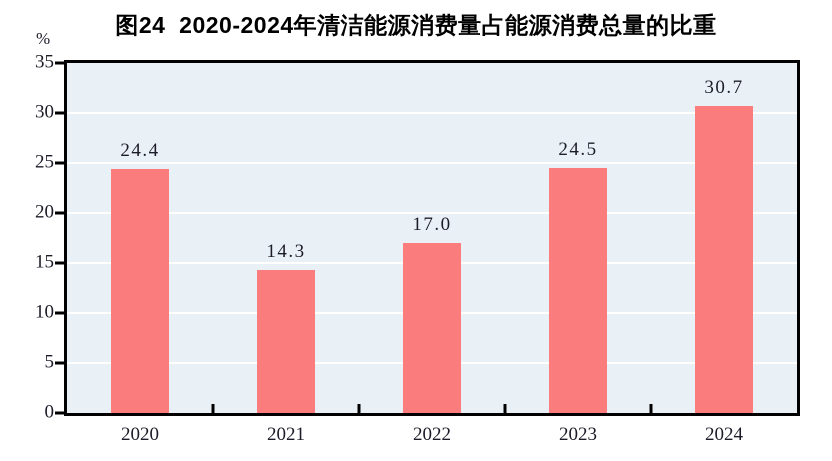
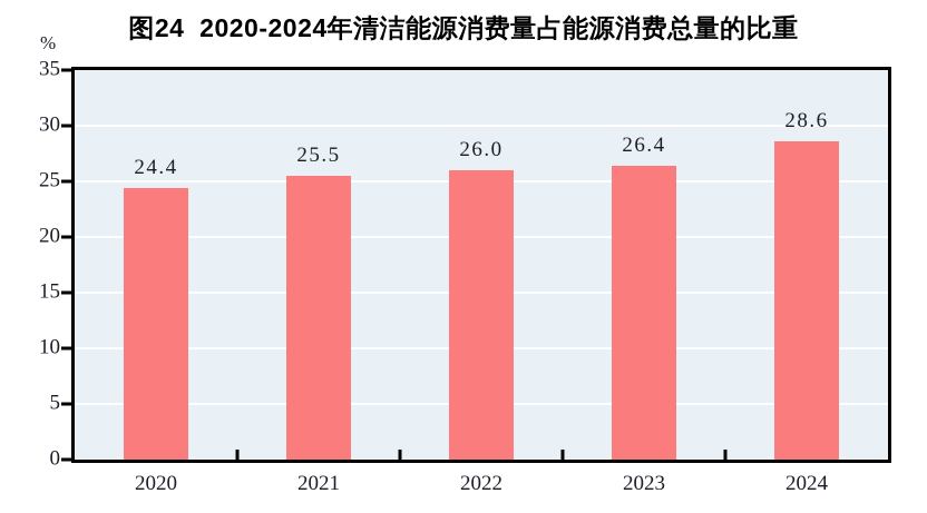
2021: 14.3 -> 25.5
2022: 17.0 -> 26.0
2023: 24.5 -> 26.4
2024: 30.7 -> 28.6
